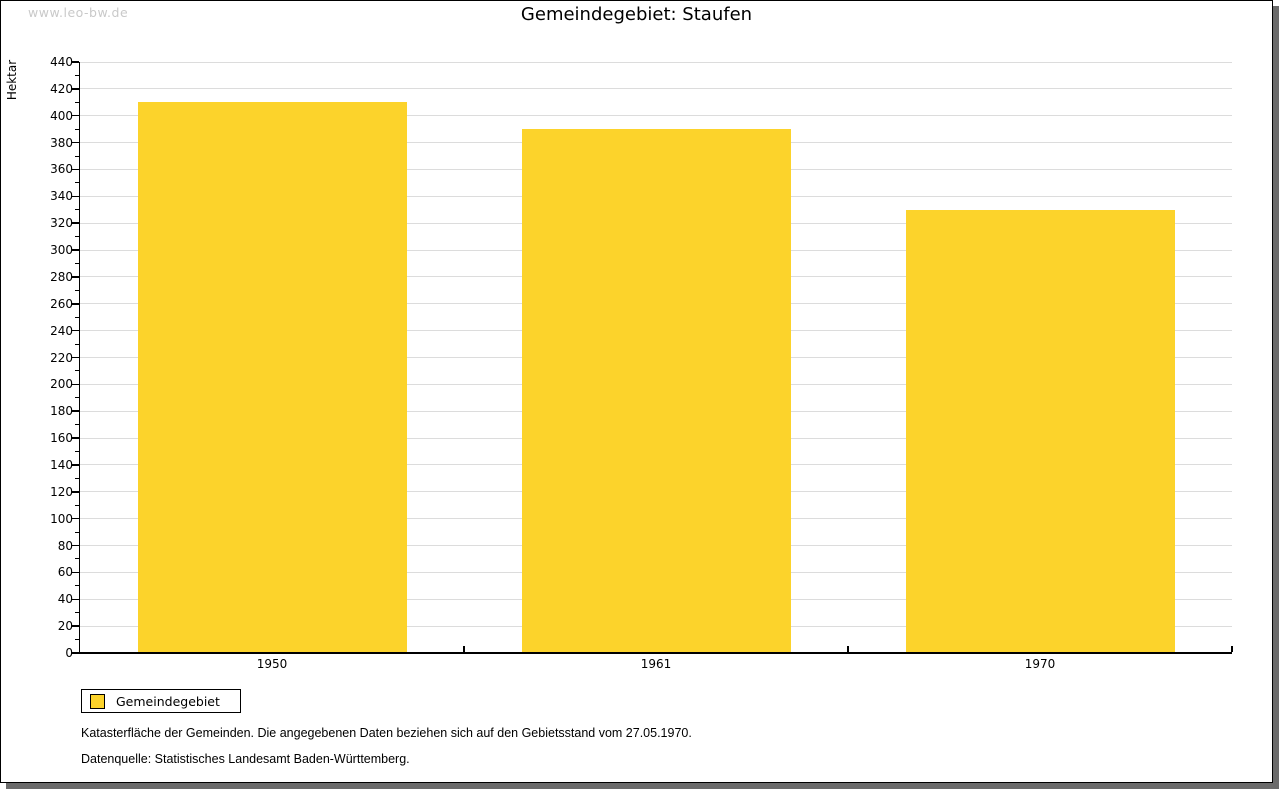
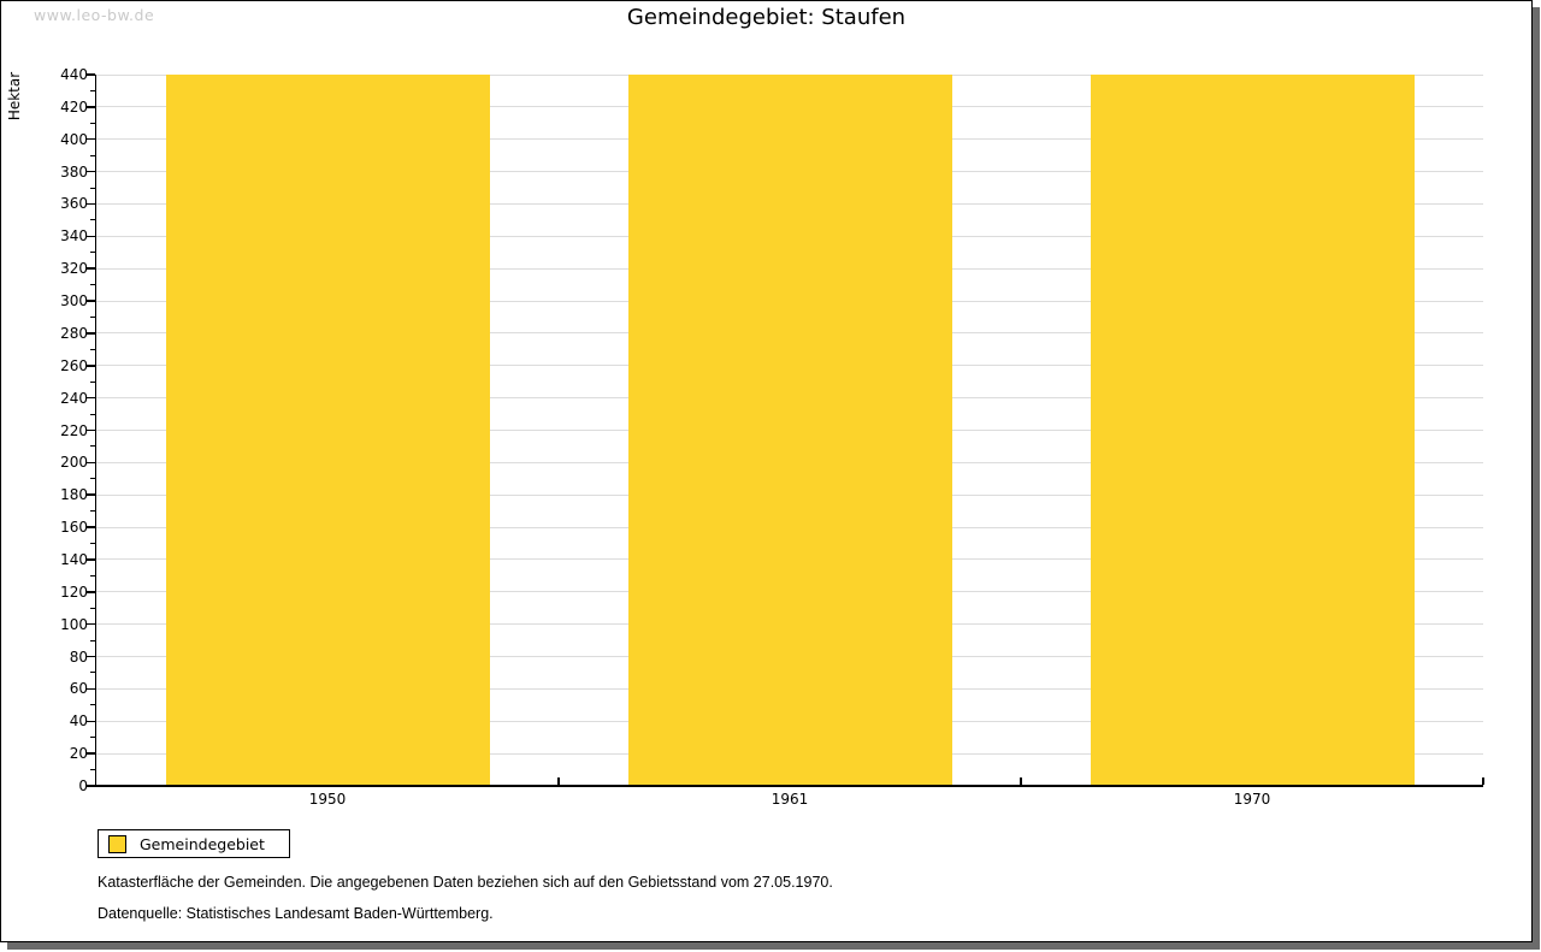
1950: 410 -> 440
1961: 390 -> 440
1970: 330 -> 440
